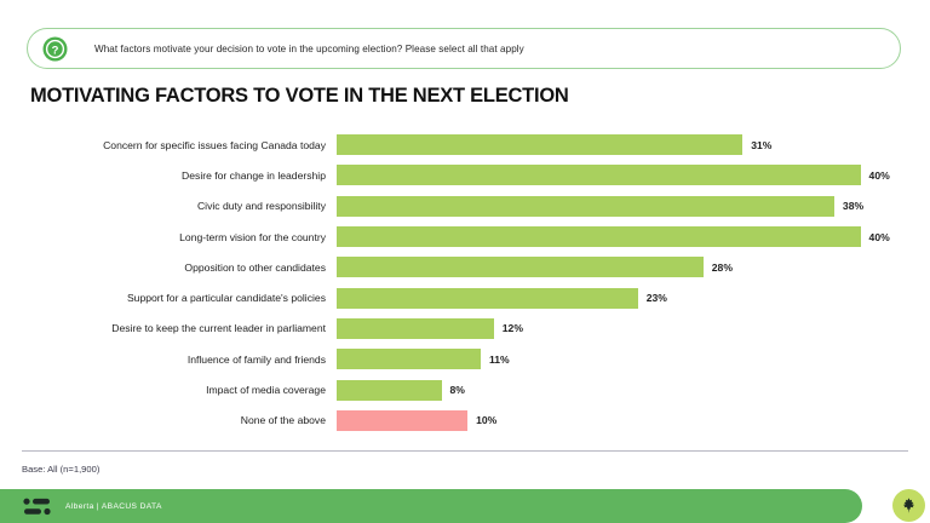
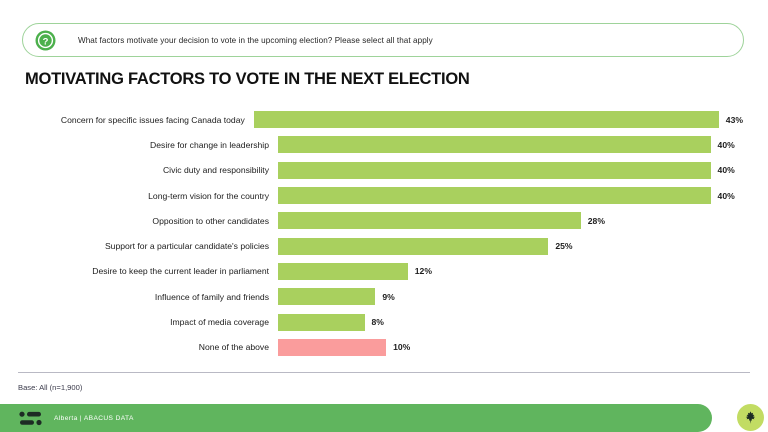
Concern for specific issues facing Canada today: 31% -> 43%
Civic duty and responsibility: 38% -> 40%
Support for a particular candidate's policies: 23% -> 25%
Influence of family and friends: 11% -> 9%
